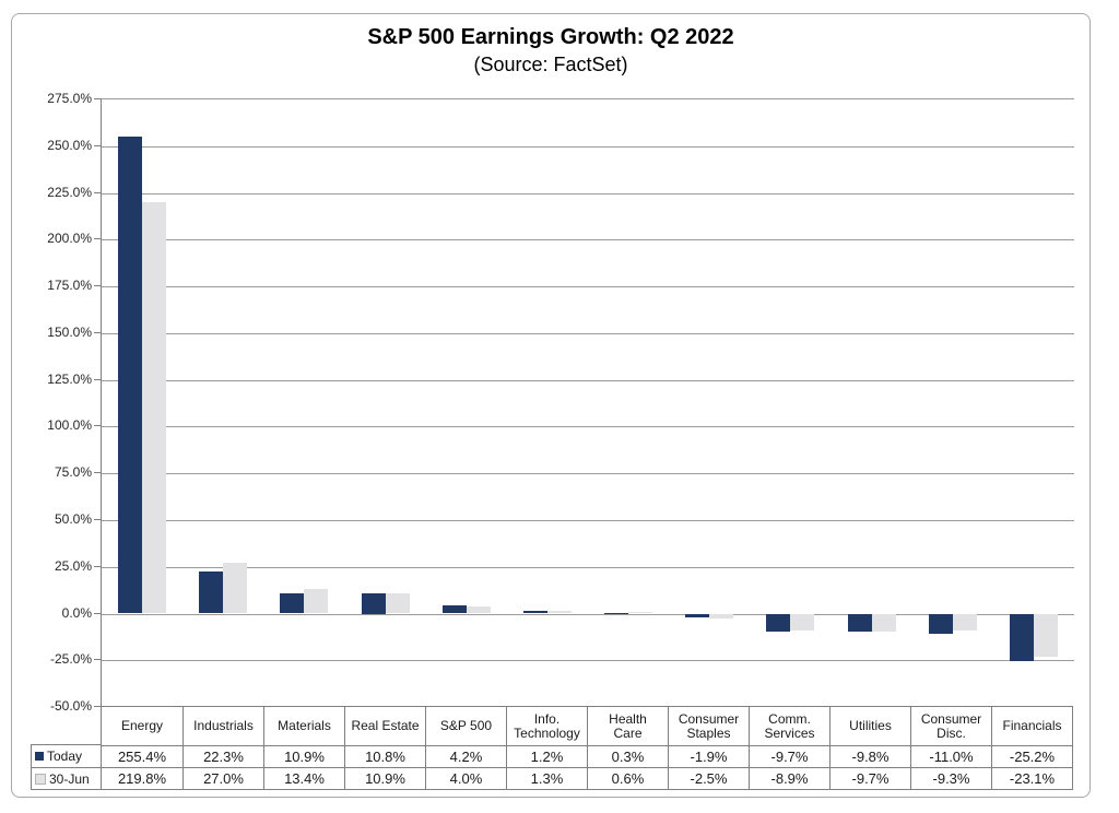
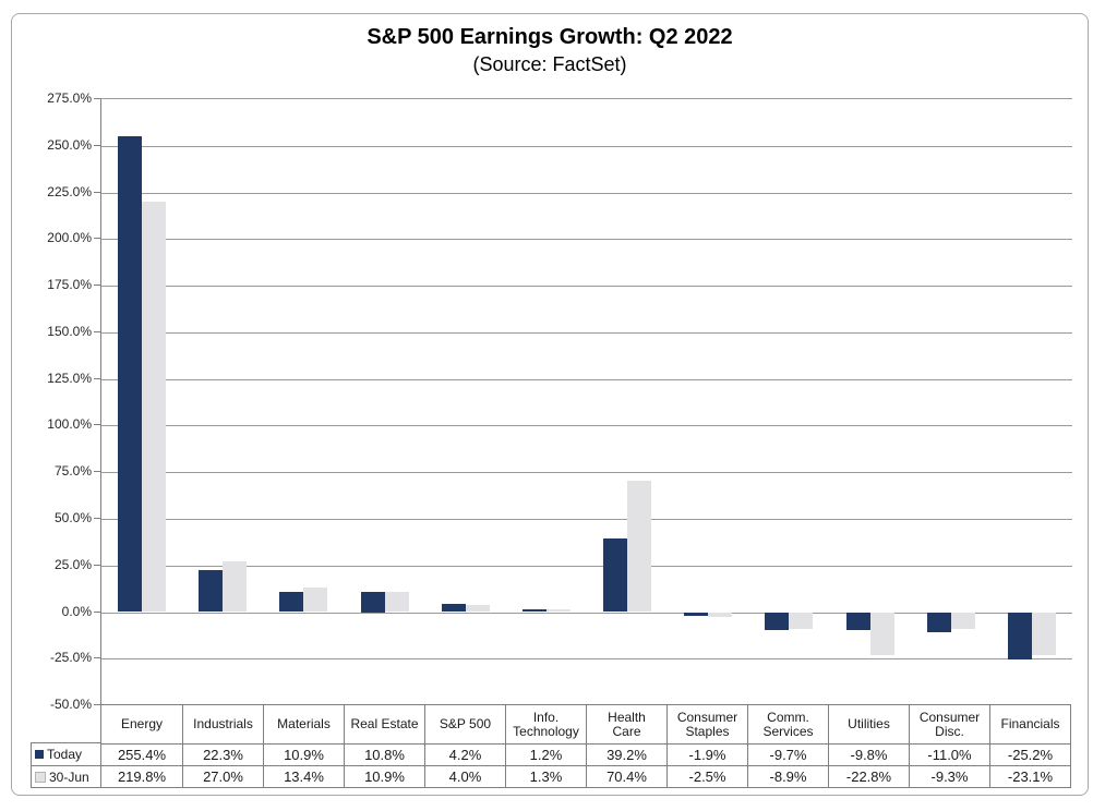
Today/Health Care: 0.3% -> 39.2%
30-Jun/Health Care: 0.6% -> 70.4%
30-Jun/Utilities: -9.7% -> -22.8%
